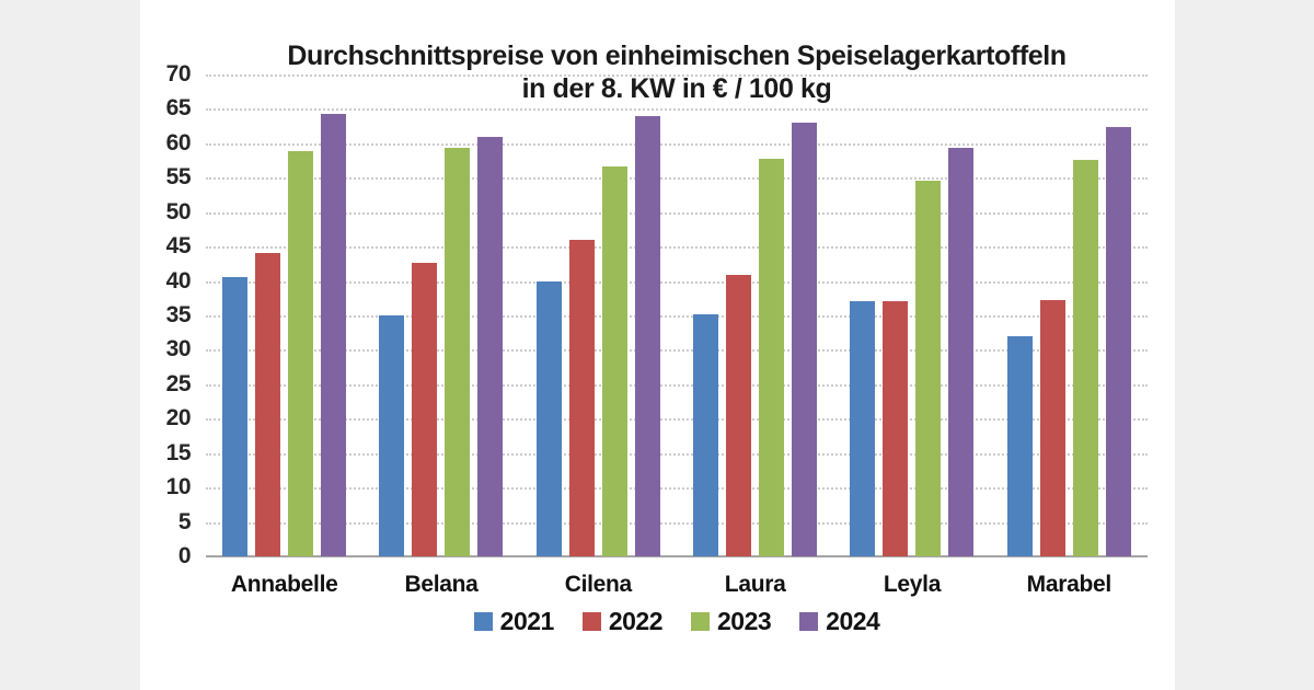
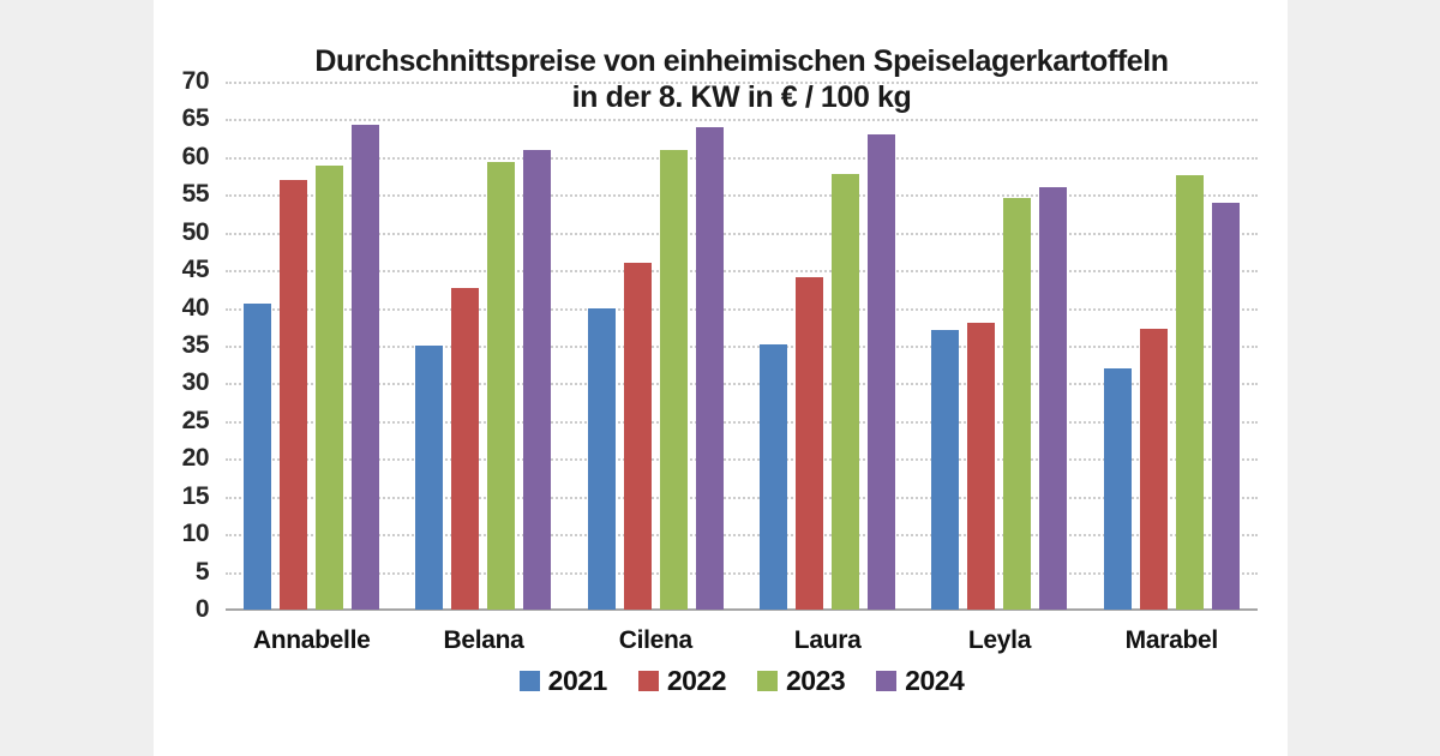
2022/Annabelle: 44 -> 57
2023/Cilena: 57 -> 61
2022/Laura: 41 -> 44
2022/Leyla: 37 -> 38
2024/Leyla: 59 -> 56
2024/Marabel: 62 -> 54
